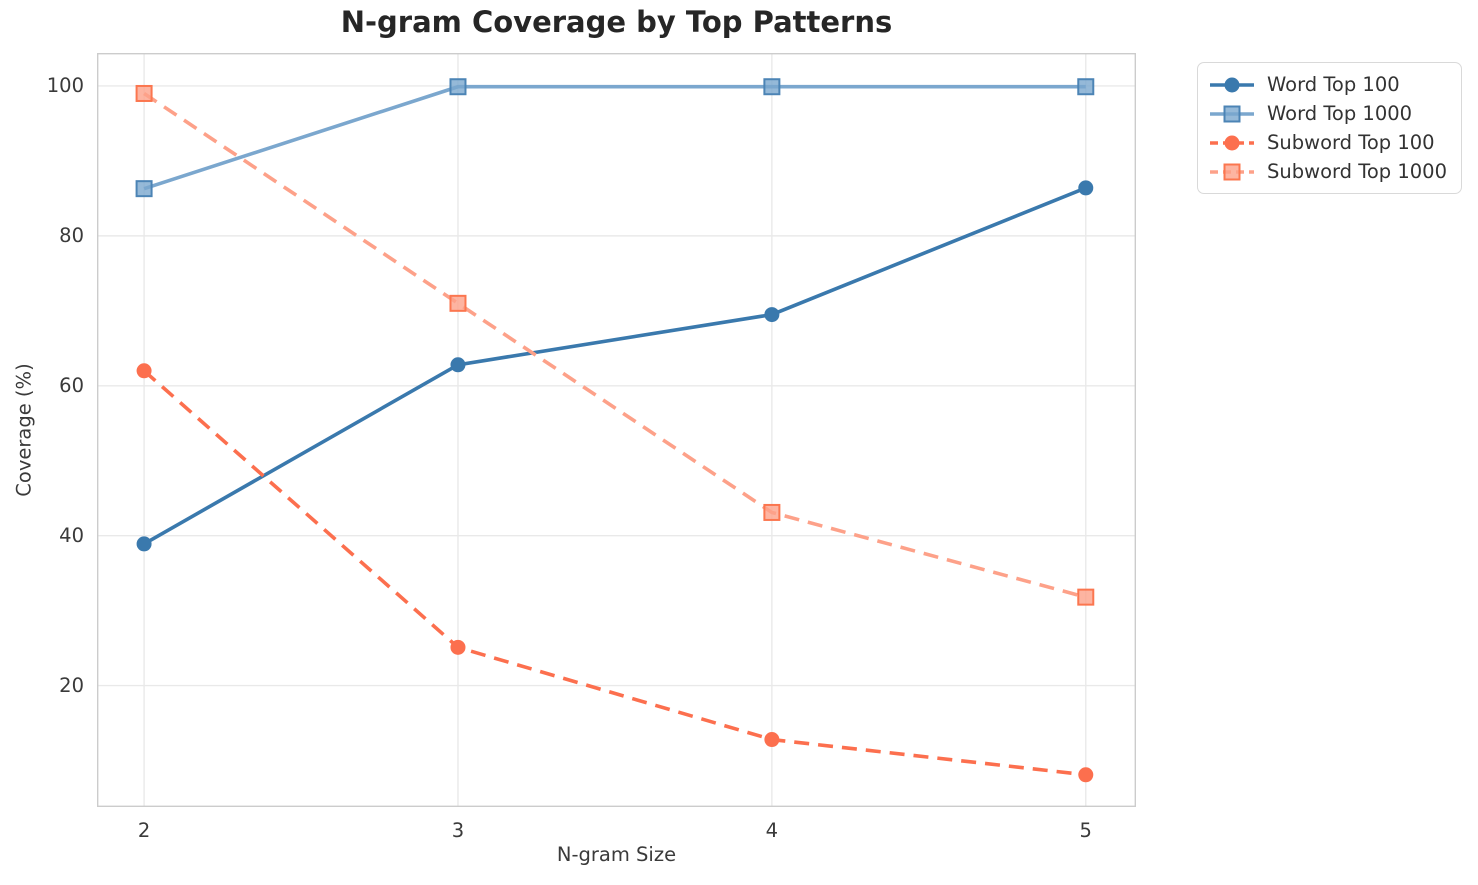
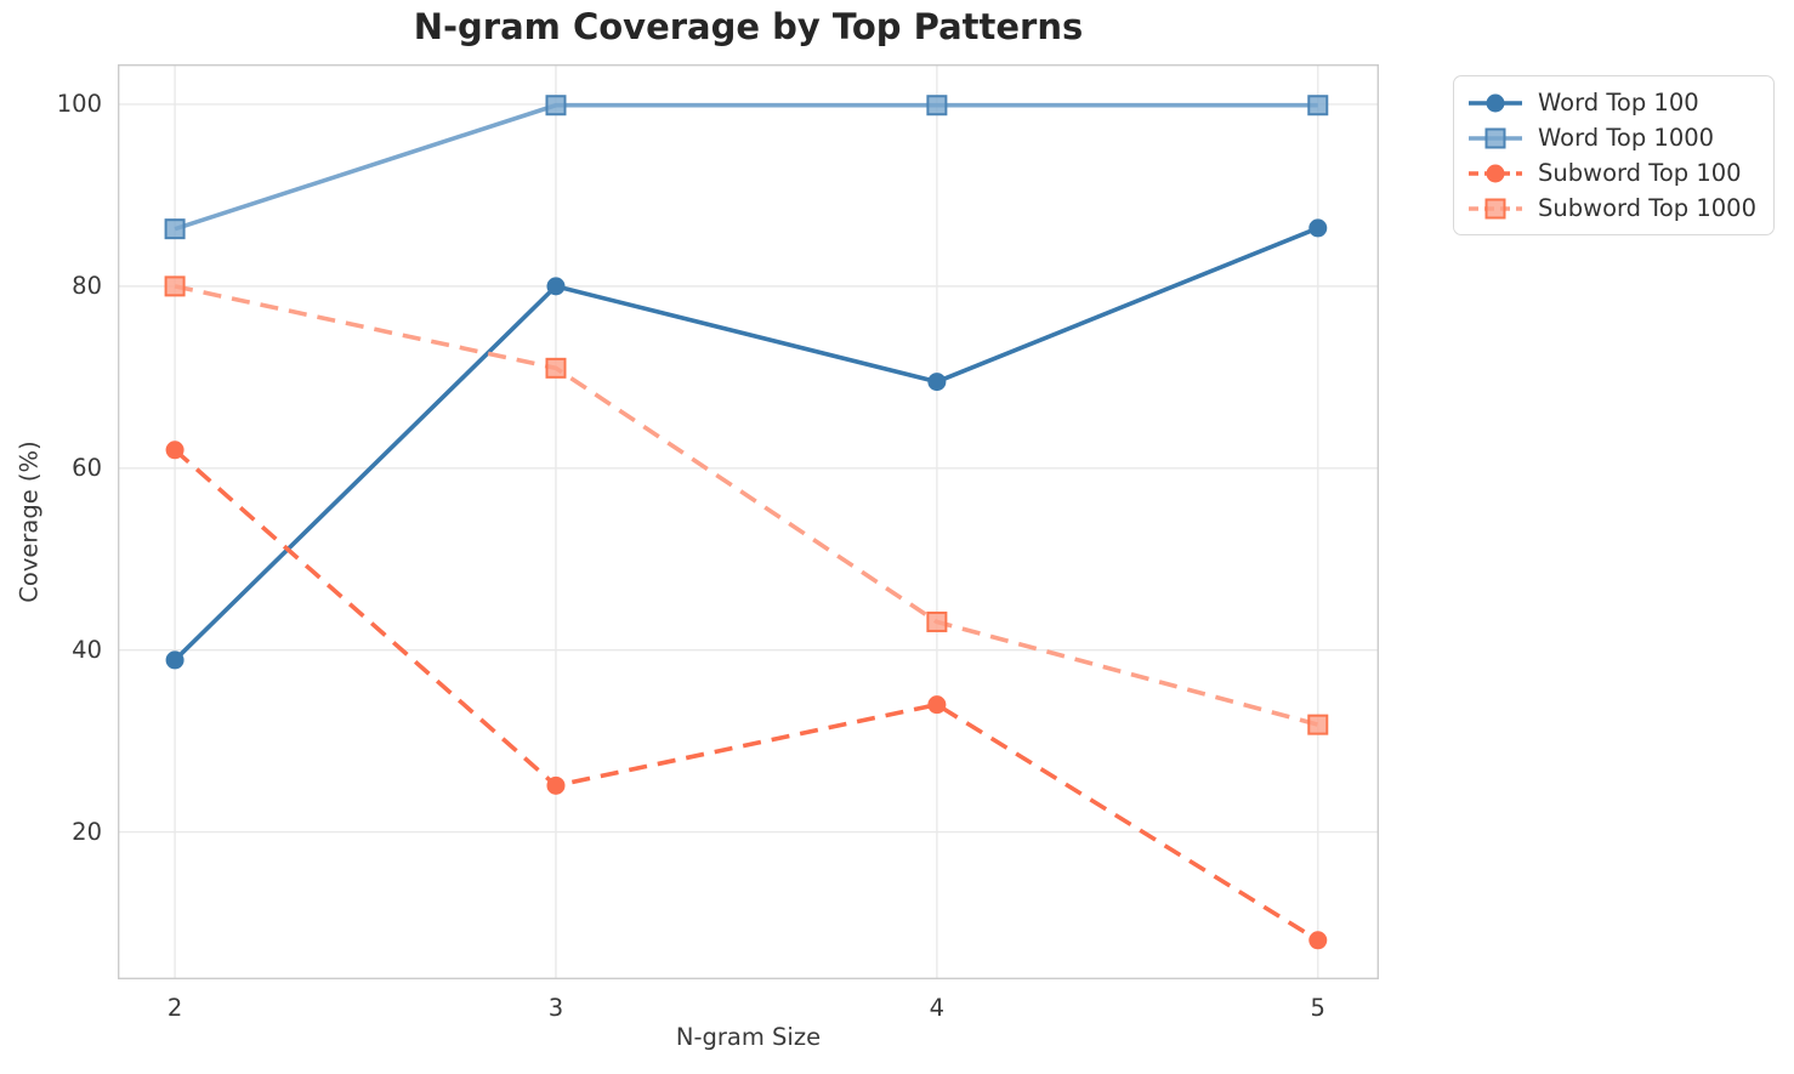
Subword Top 1000/2: 99 -> 80
Word Top 100/3: 63 -> 80
Subword Top 100/4: 13 -> 34
